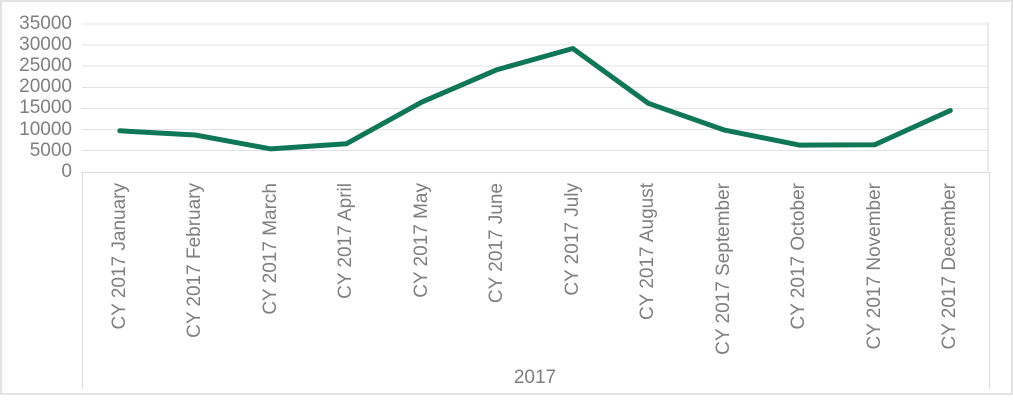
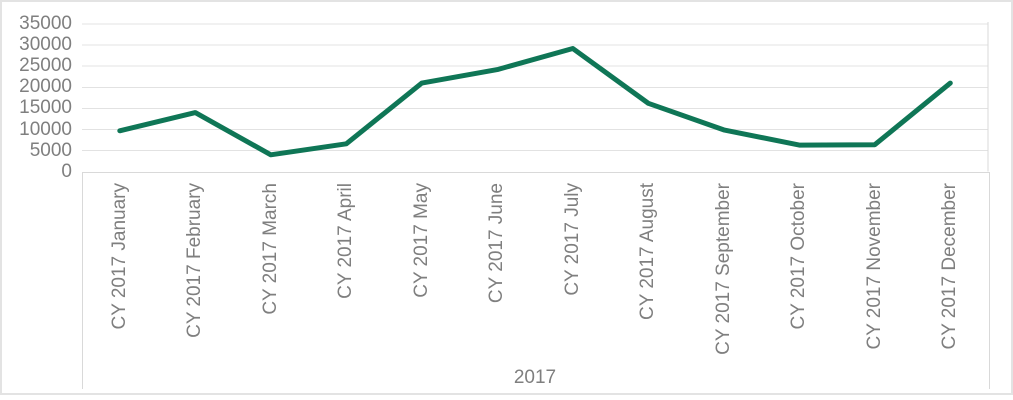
CY 2017 February: 9000 -> 14000
CY 2017 March: 5000 -> 4000
CY 2017 May: 16000 -> 21000
CY 2017 December: 14000 -> 21000
